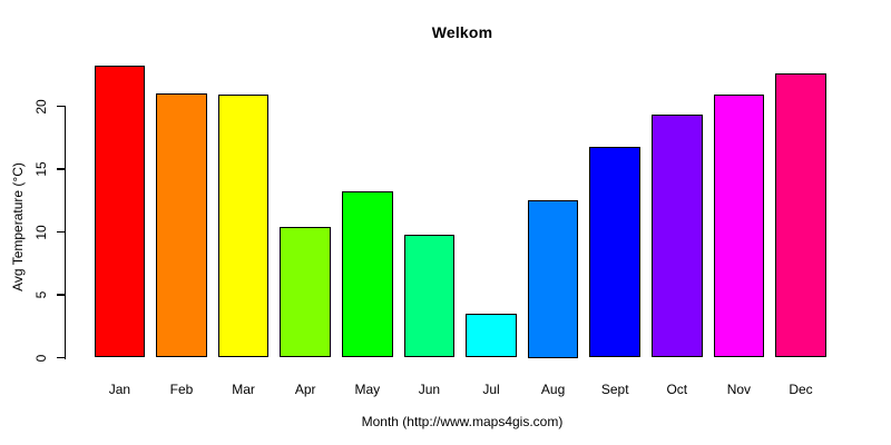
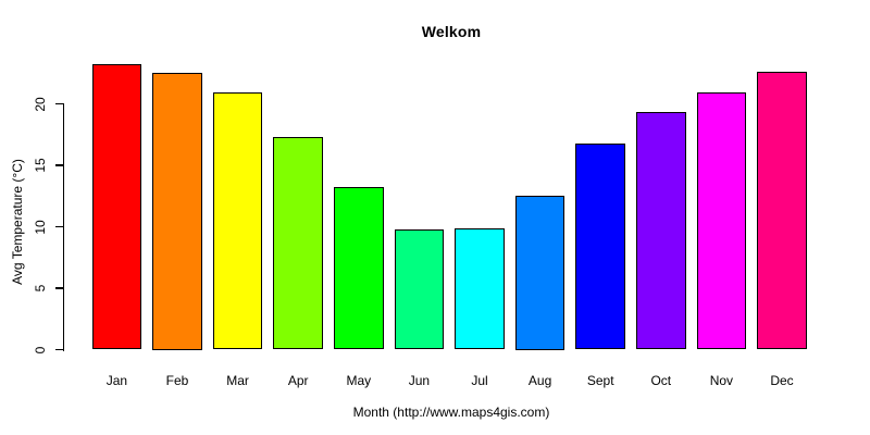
Feb: 21.0 -> 22.5
Apr: 10.4 -> 17.3
Jul: 3.5 -> 9.9
